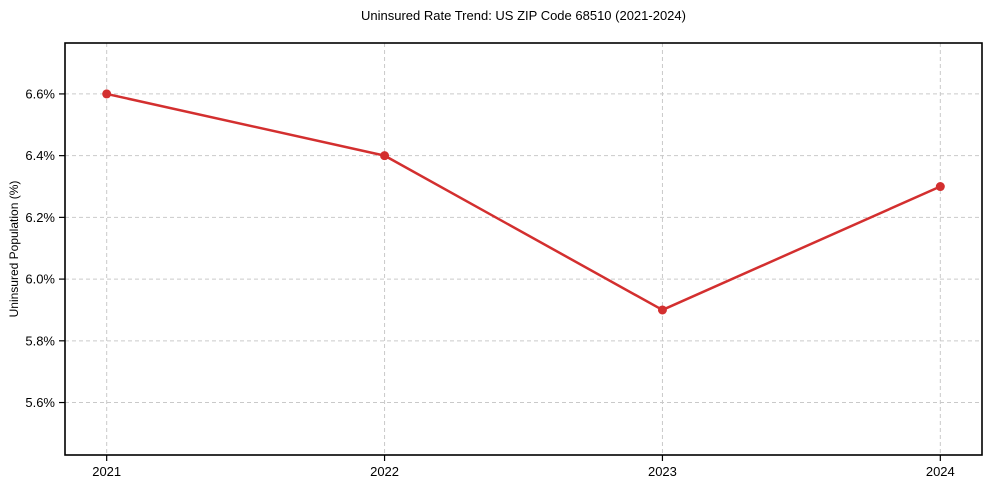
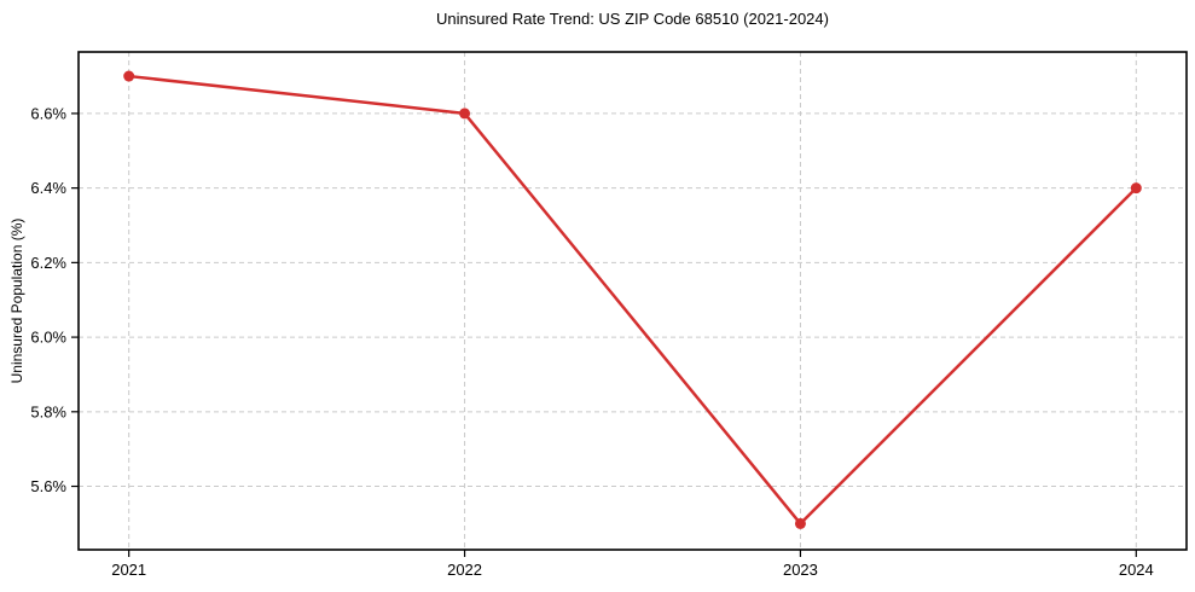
2021: 6.6% -> 6.7%
2022: 6.4% -> 6.6%
2023: 5.9% -> 5.5%
2024: 6.3% -> 6.4%
